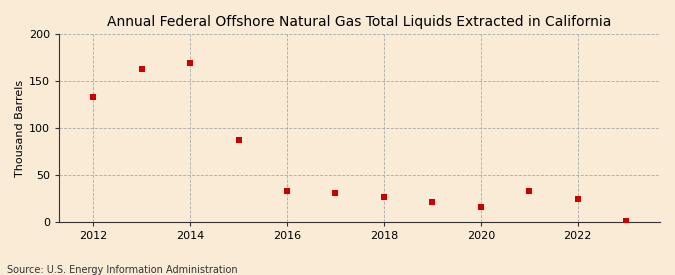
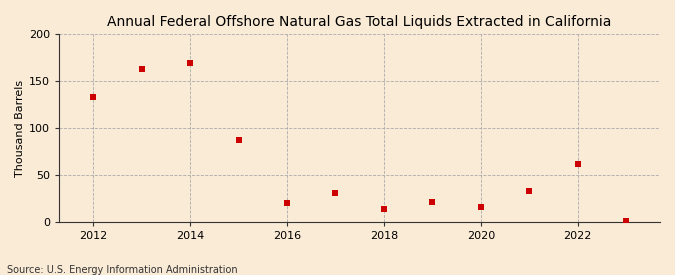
2016: 33 -> 20
2018: 26 -> 14
2022: 24 -> 62
